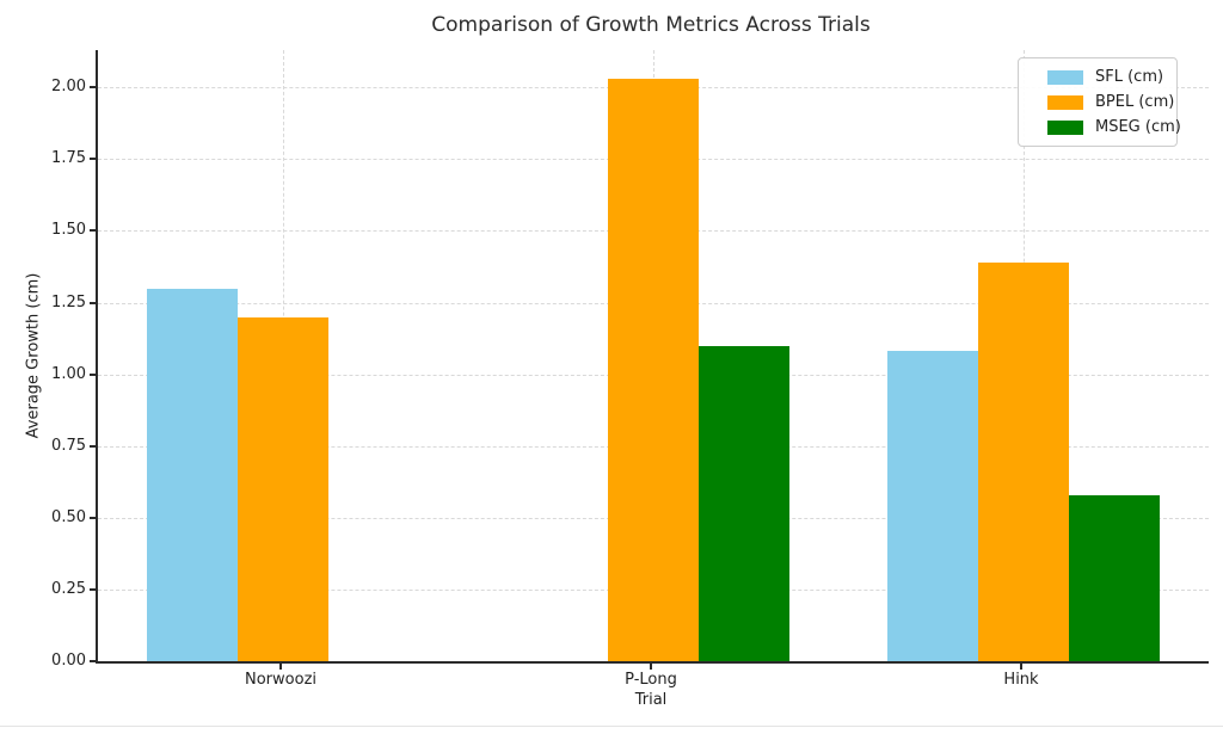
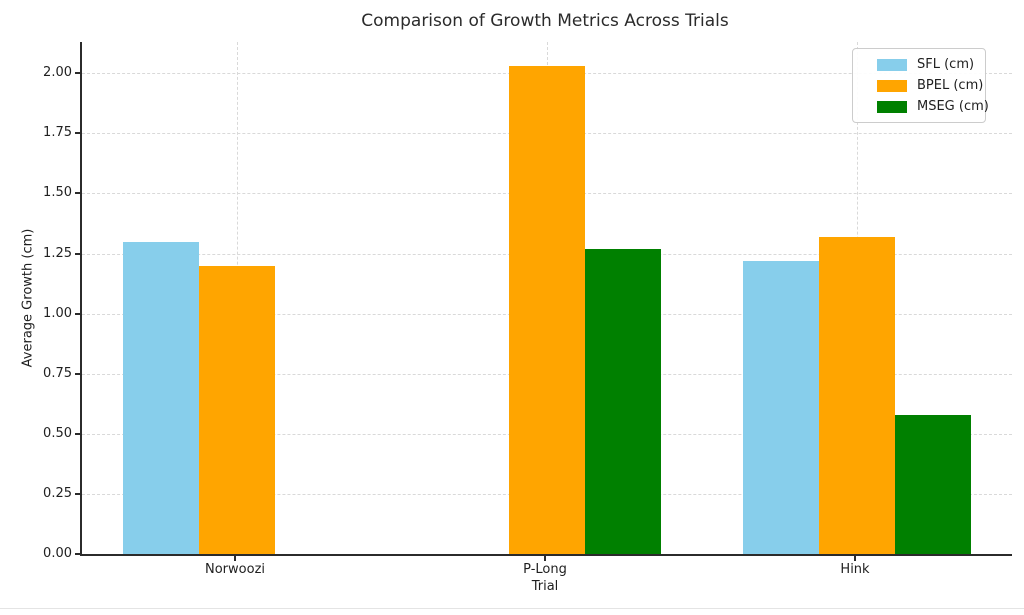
MSEG (cm)/P-Long: 1.10 -> 1.27
SFL (cm)/Hink: 1.08 -> 1.22
BPEL (cm)/Hink: 1.39 -> 1.32
